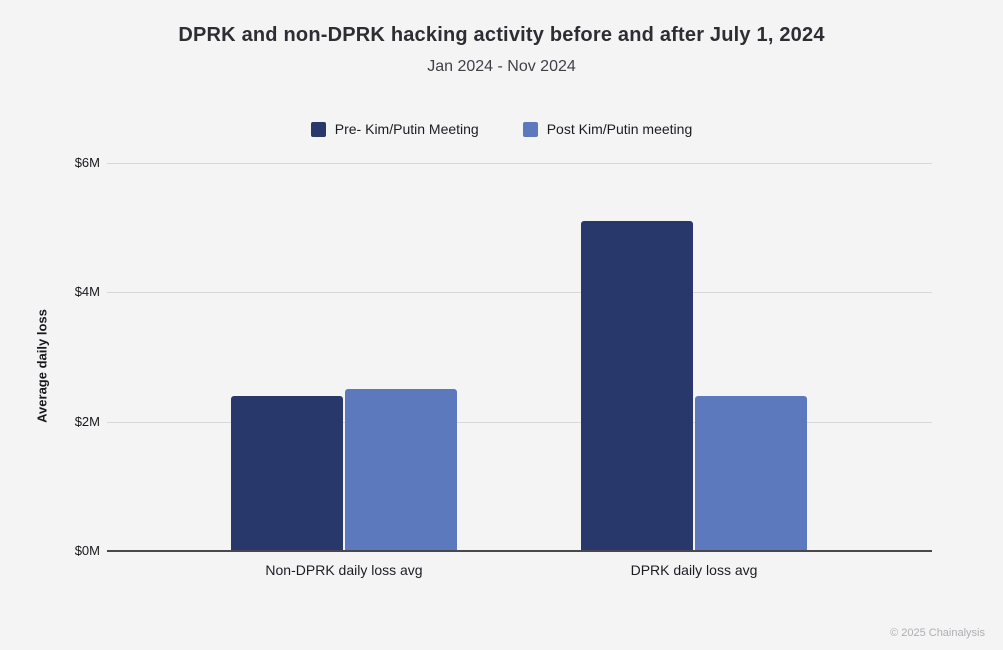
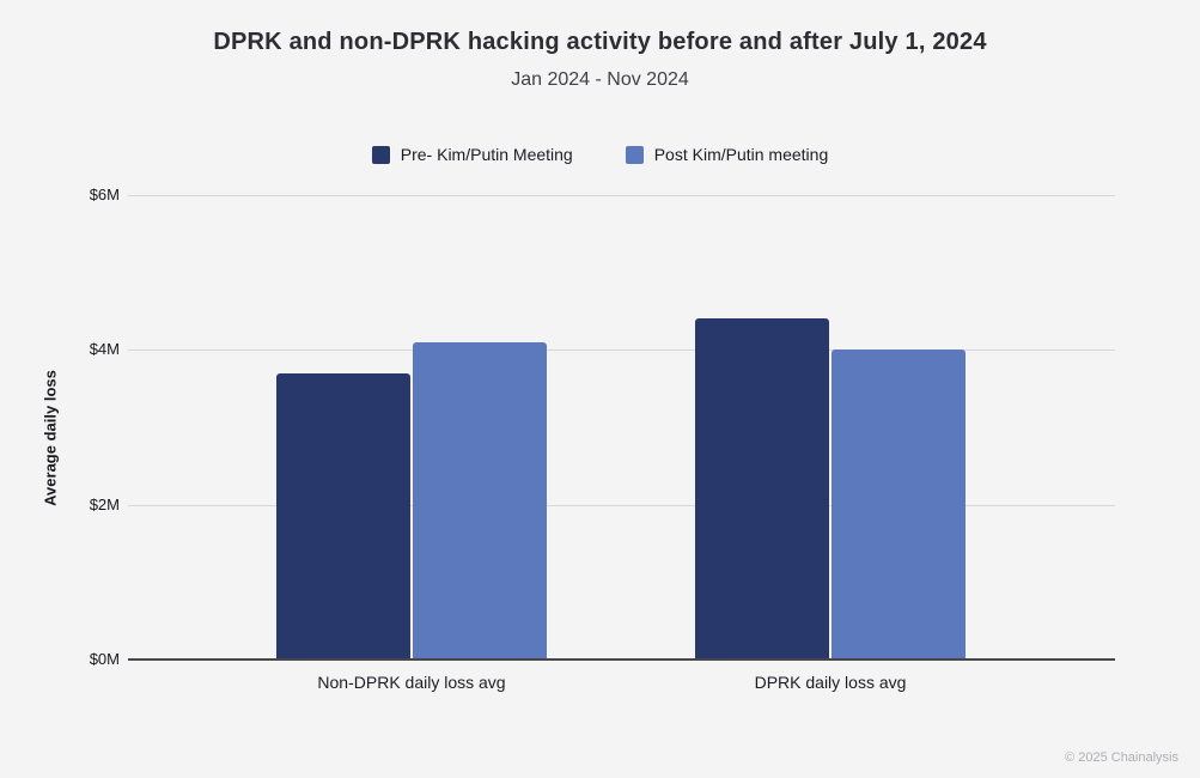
Pre- Kim/Putin Meeting/Non-DPRK daily loss avg: $2.4M -> $3.7M
Post Kim/Putin meeting/Non-DPRK daily loss avg: $2.5M -> $4.1M
Pre- Kim/Putin Meeting/DPRK daily loss avg: $5.1M -> $4.4M
Post Kim/Putin meeting/DPRK daily loss avg: $2.4M -> $4.0M
